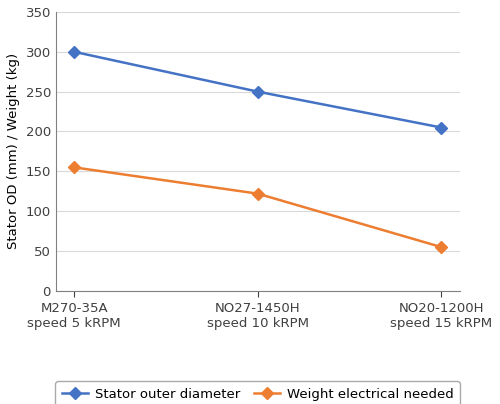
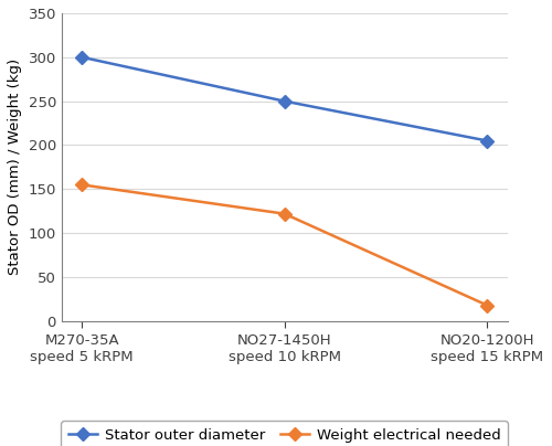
Weight electrical needed/NO20-1200H speed 15 kRPM: 55 -> 18
